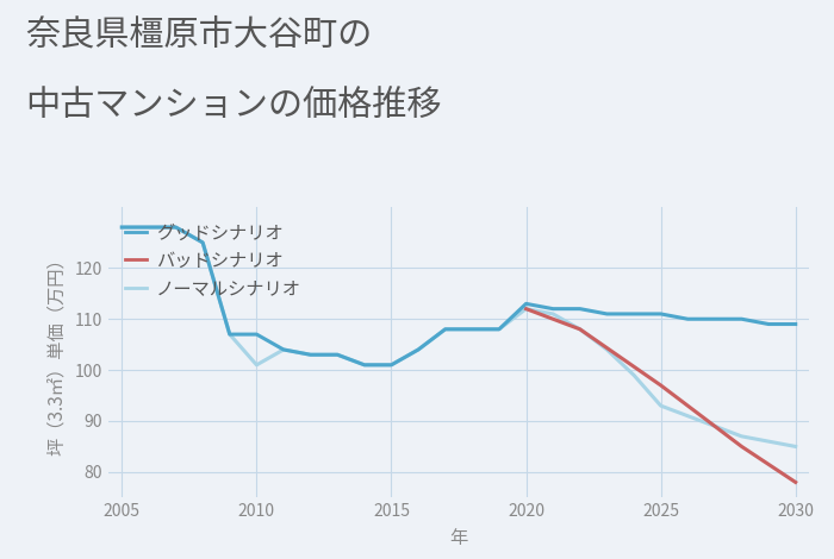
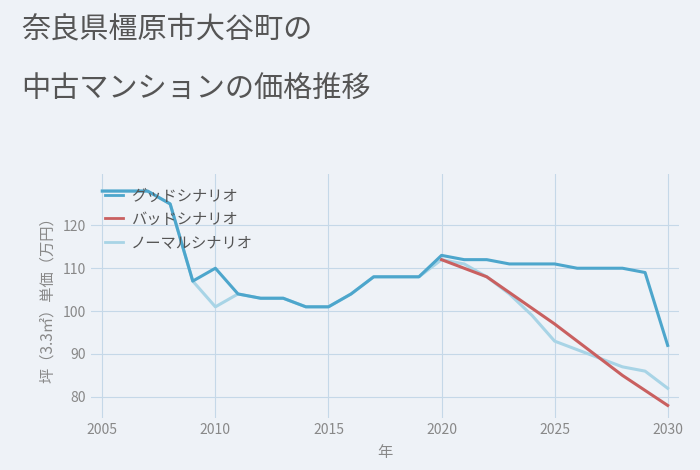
グッドシナリオ/2010: 107 -> 110
グッドシナリオ/2030: 109 -> 92
ノーマルシナリオ/2030: 85 -> 82
